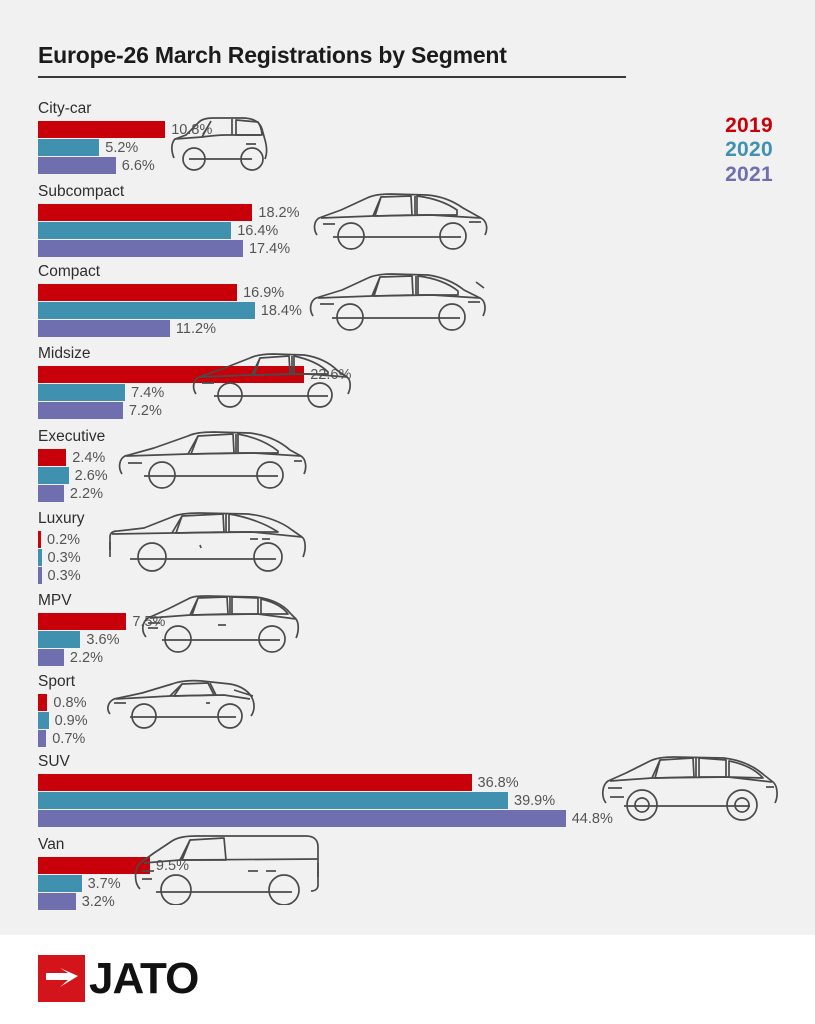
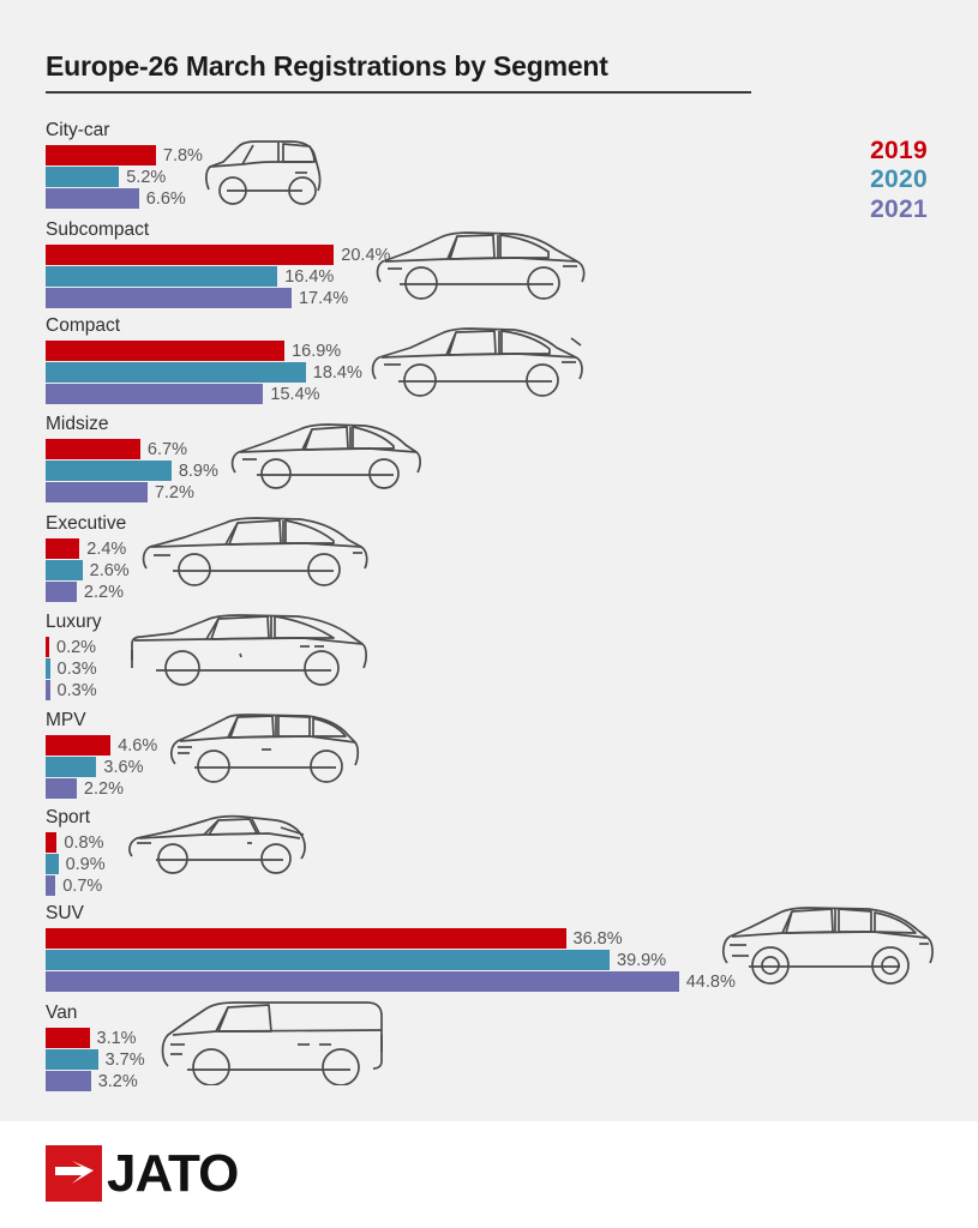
2019/City-car: 10.8% -> 7.8%
2019/Subcompact: 18.2% -> 20.4%
2021/Compact: 11.2% -> 15.4%
2019/Midsize: 22.6% -> 6.7%
2020/Midsize: 7.4% -> 8.9%
2019/MPV: 7.5% -> 4.6%
2019/Van: 9.5% -> 3.1%
